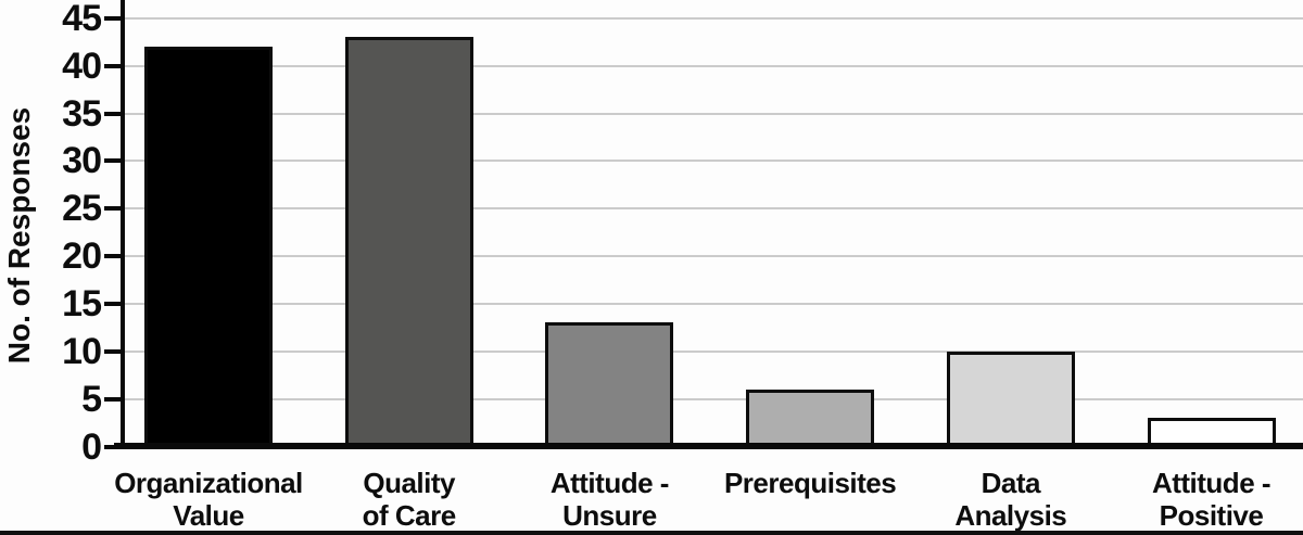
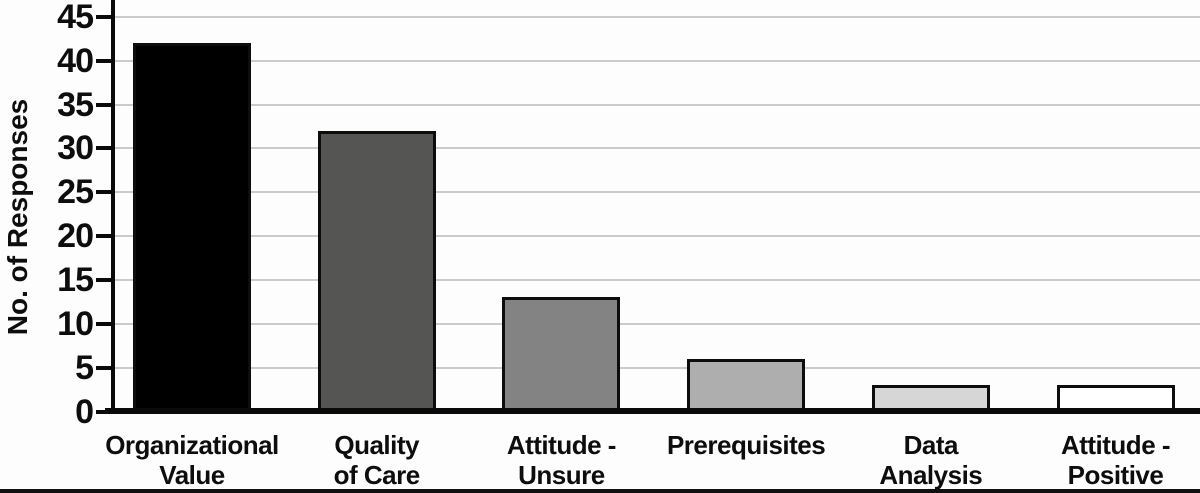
Quality of Care: 43 -> 32
Data Analysis: 10 -> 3
